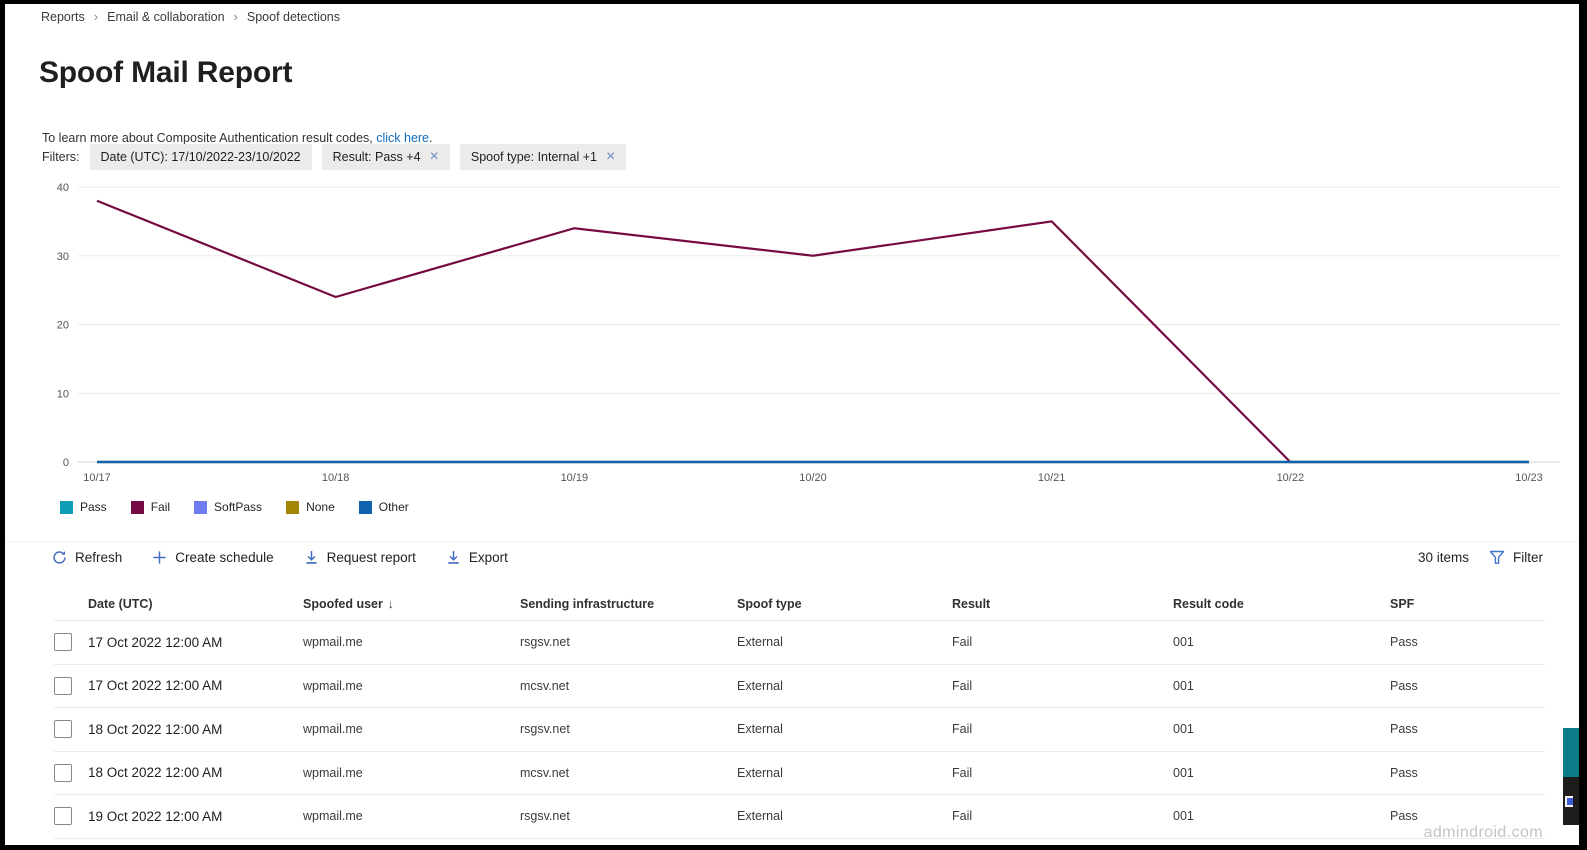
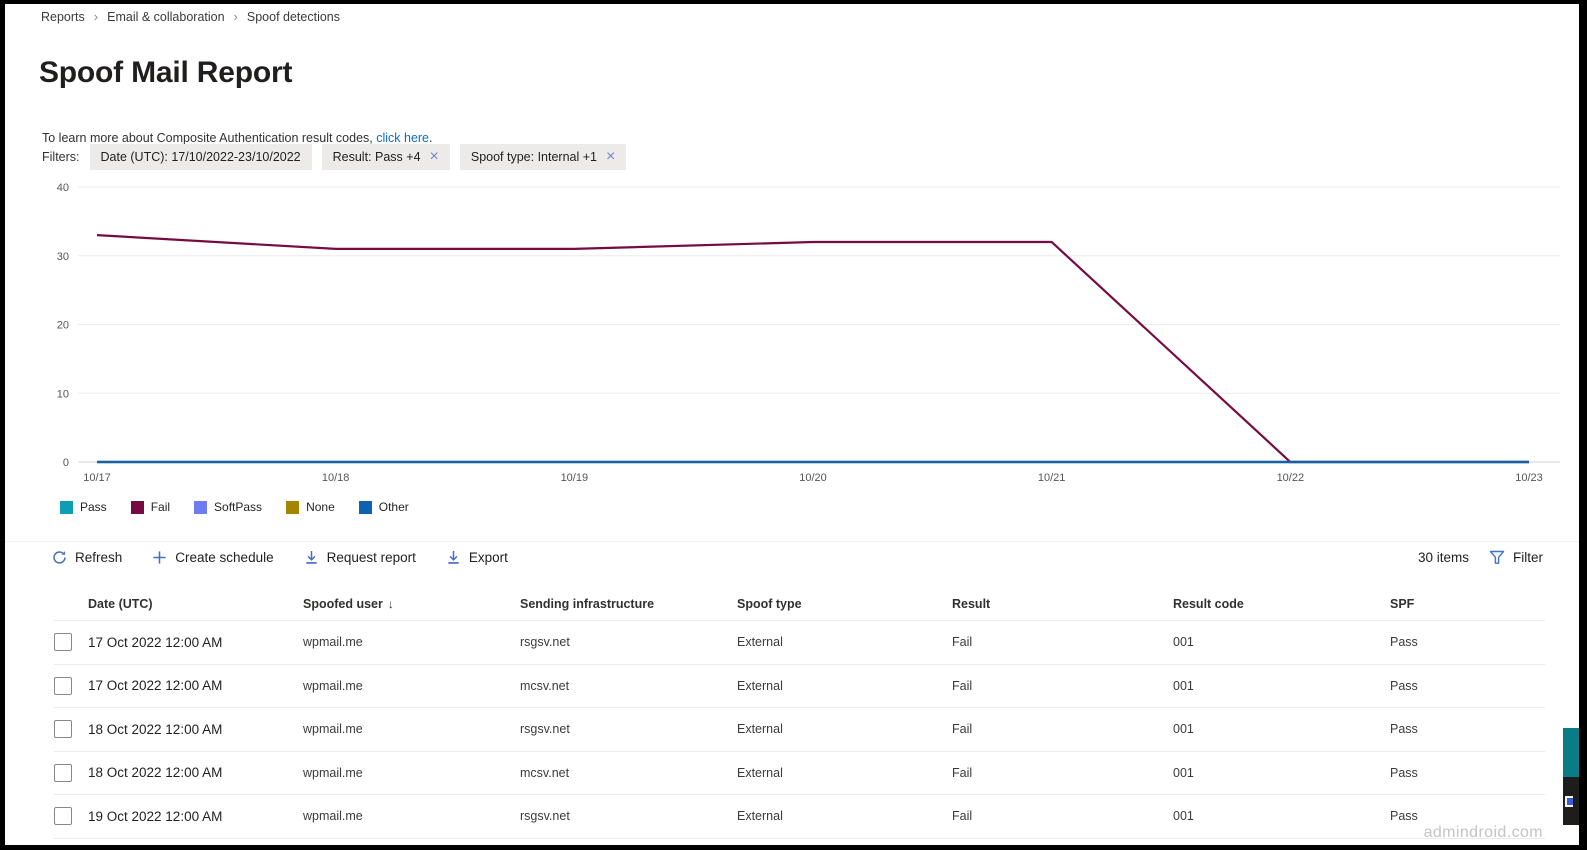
Fail/10/17: 38 -> 33
Fail/10/18: 24 -> 31
Fail/10/19: 34 -> 31
Fail/10/20: 30 -> 32
Fail/10/21: 35 -> 32
